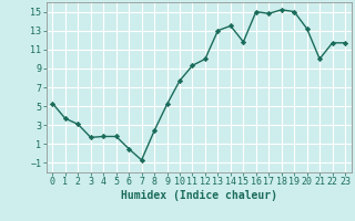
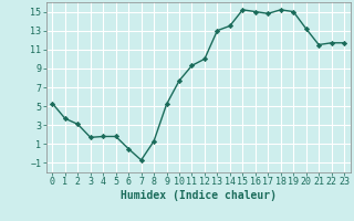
8: 2.4 -> 1.3
15: 11.8 -> 15.2
21: 10.0 -> 11.5
